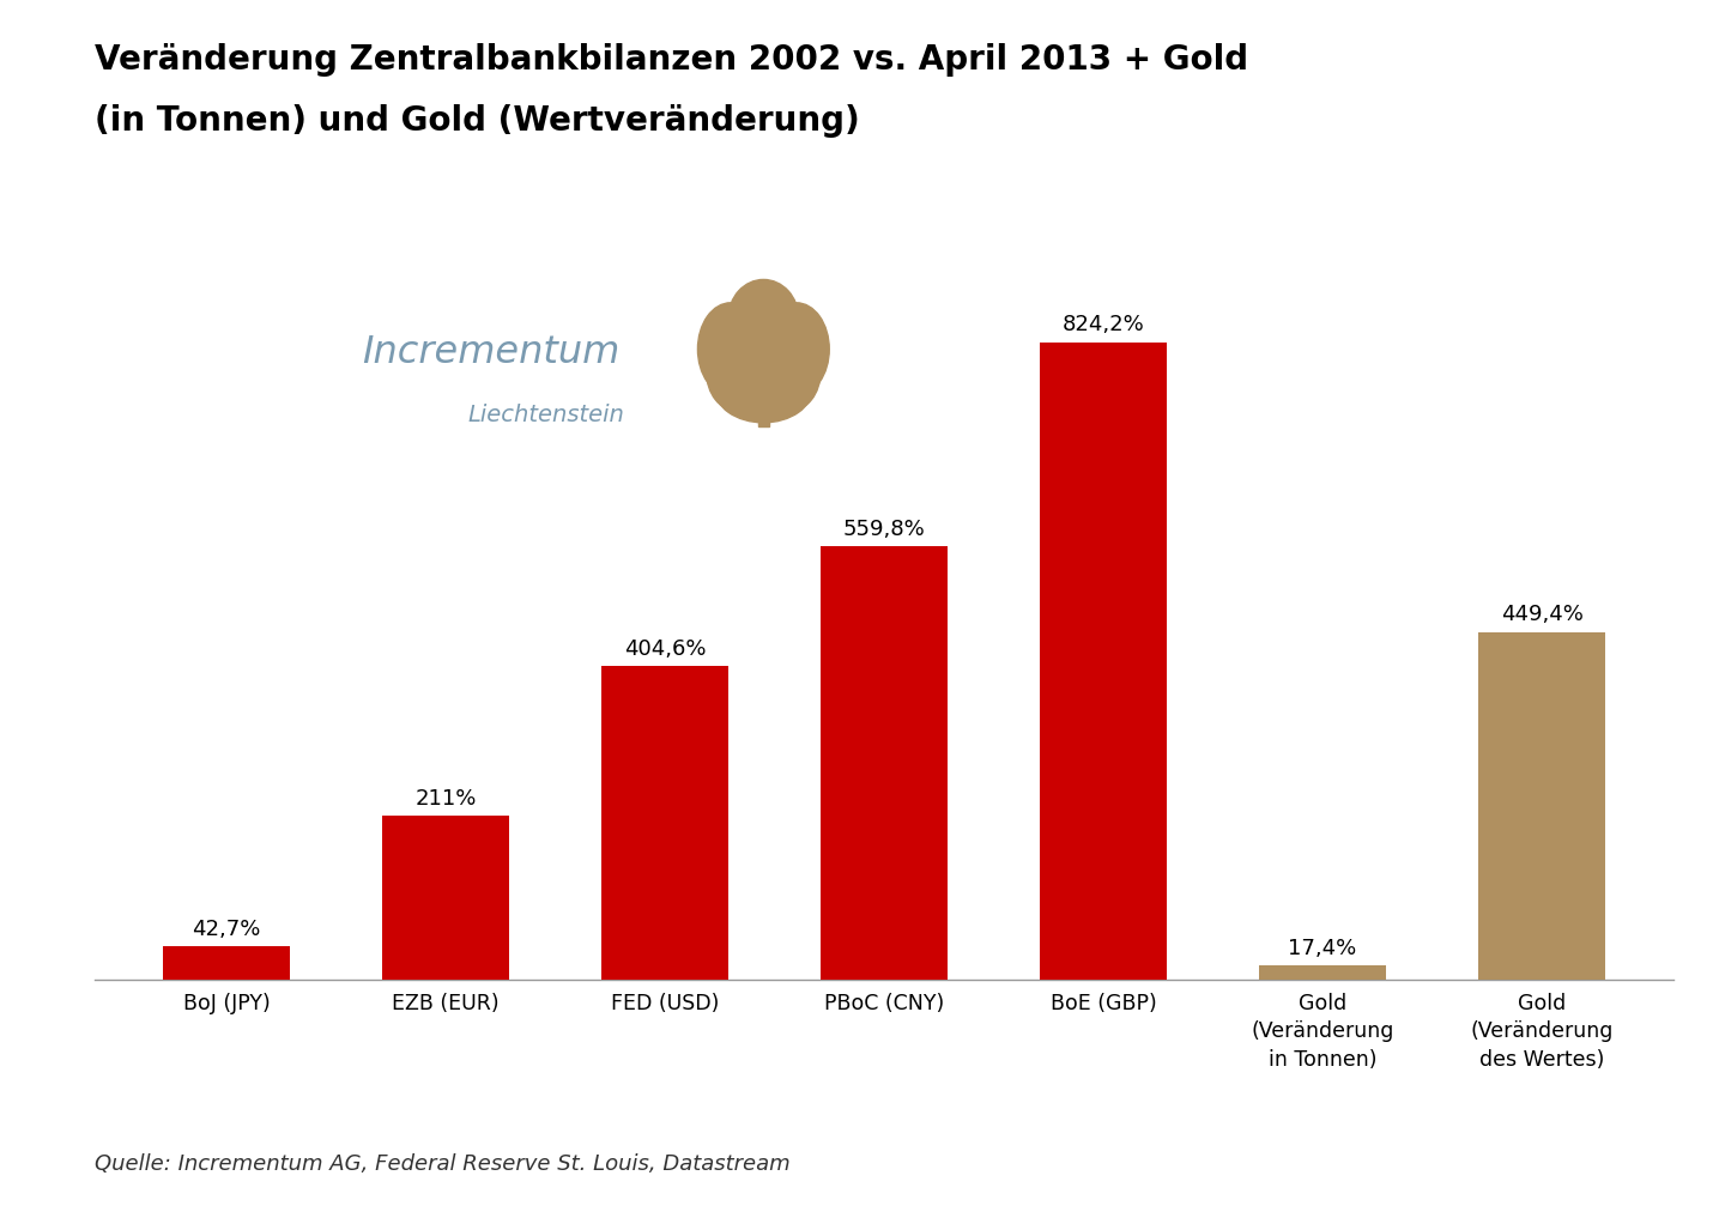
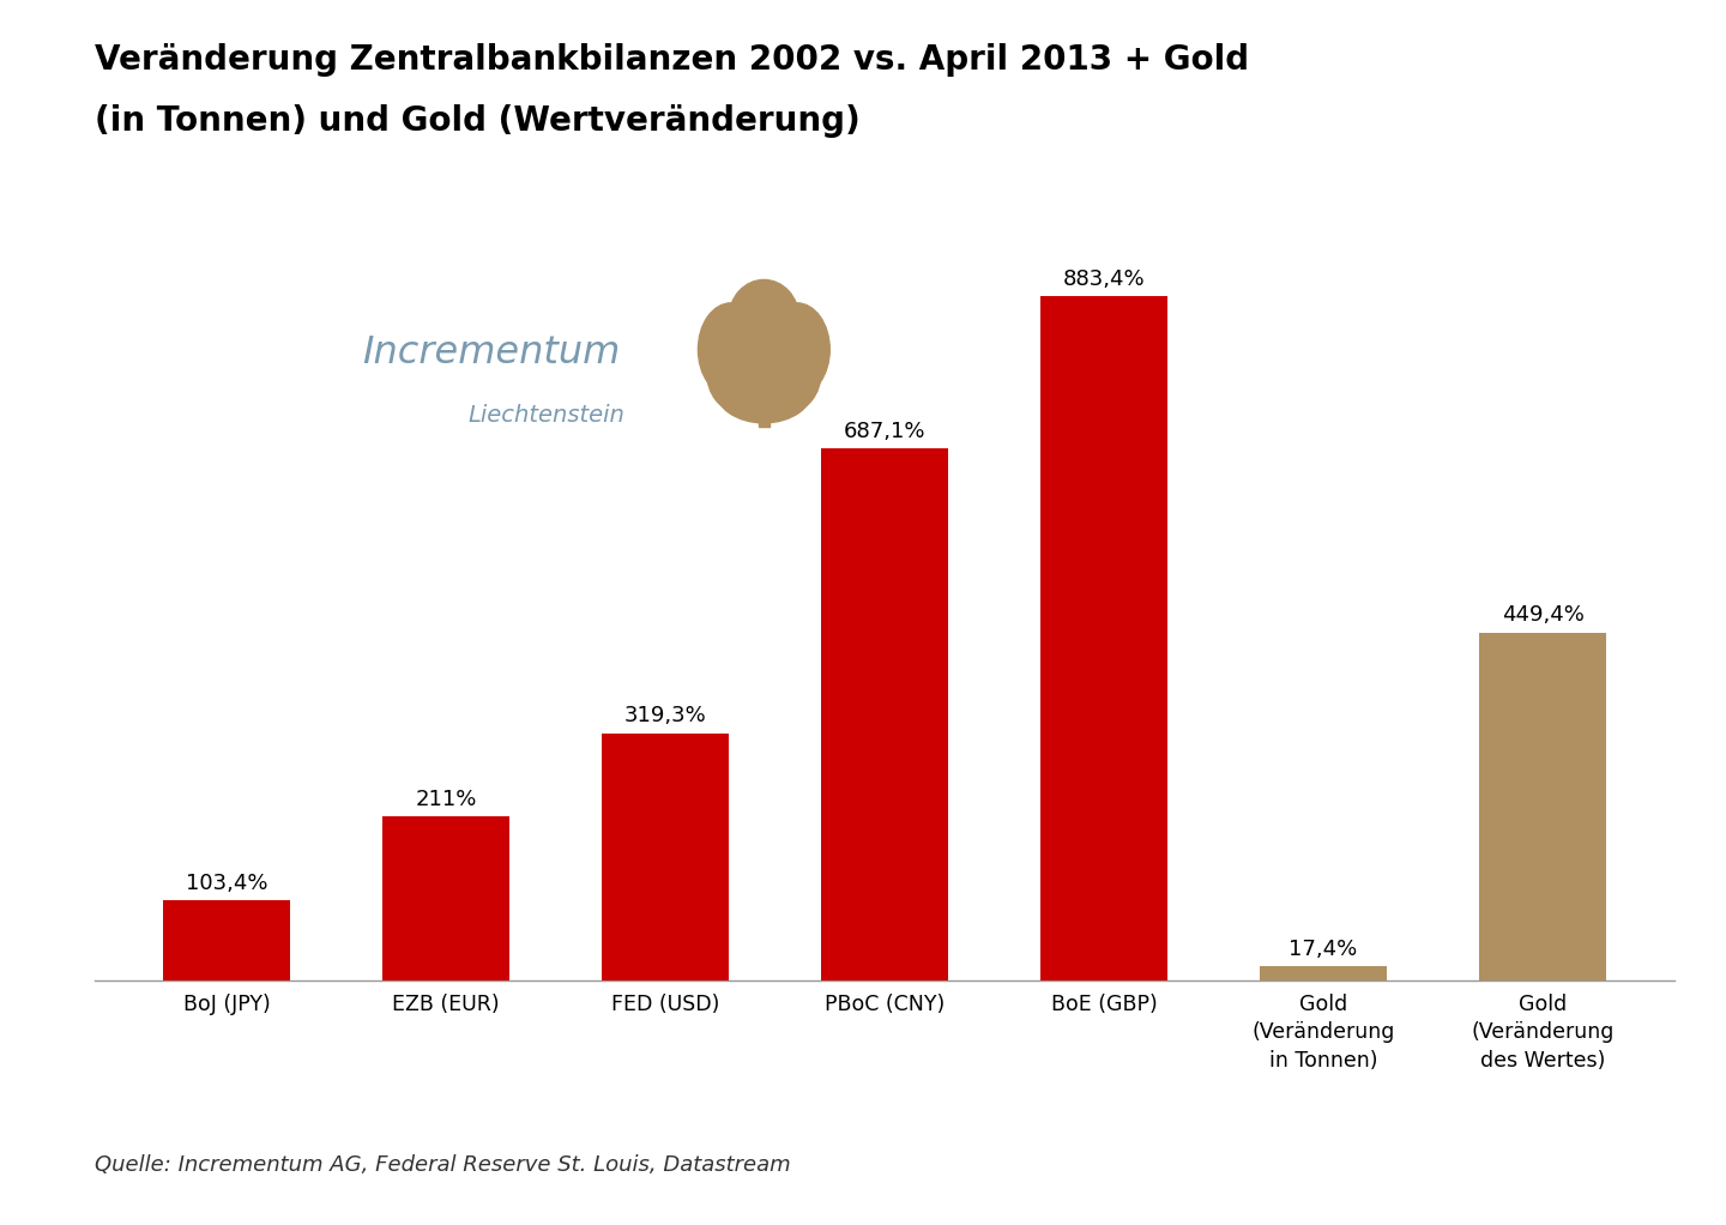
BoJ (JPY): 42,7% -> 103,4%
FED (USD): 404,6% -> 319,3%
PBoC (CNY): 559,8% -> 687,1%
BoE (GBP): 824,2% -> 883,4%
